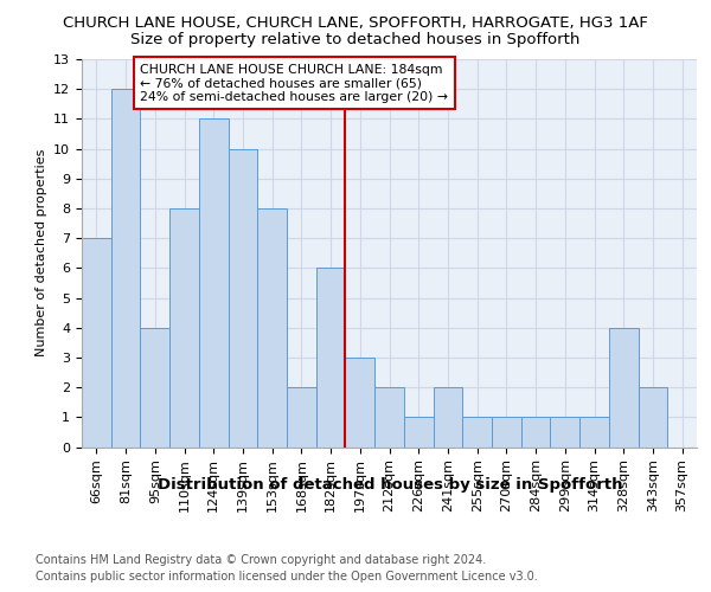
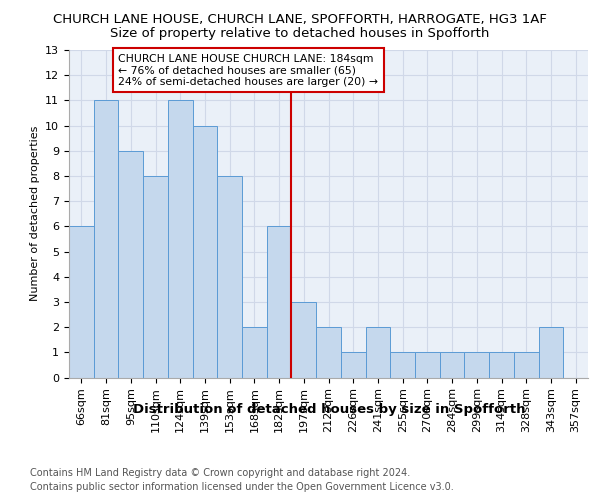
66sqm: 7 -> 6
81sqm: 12 -> 11
95sqm: 4 -> 9
328sqm: 4 -> 1
